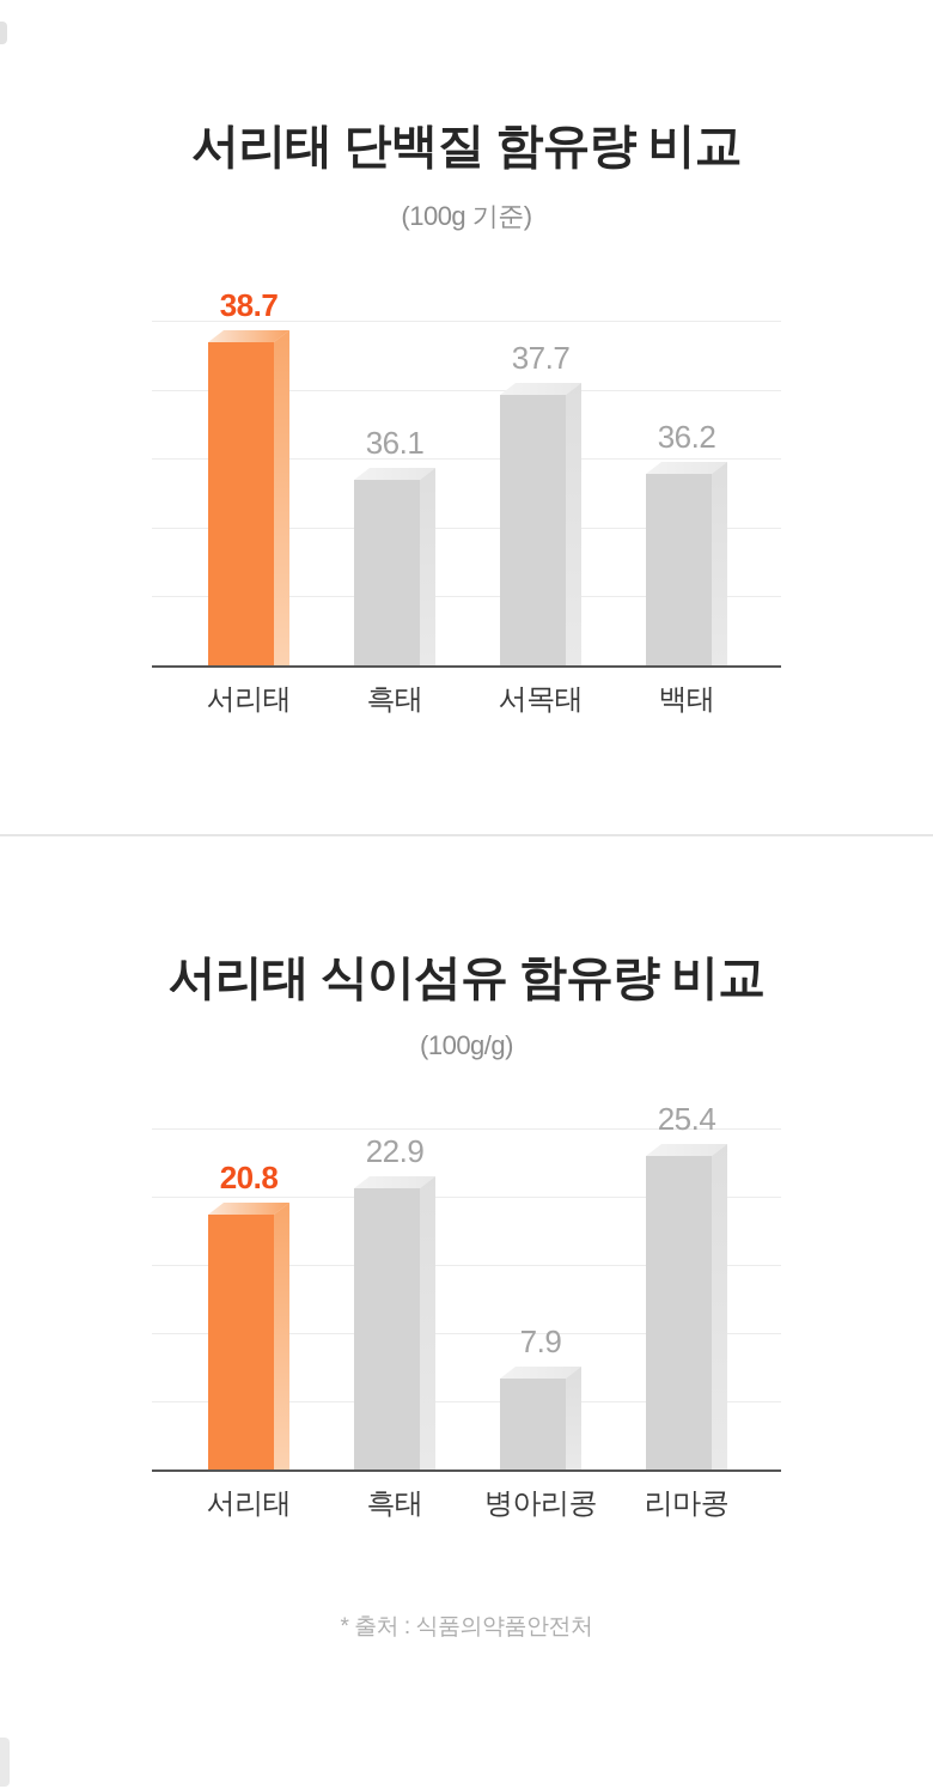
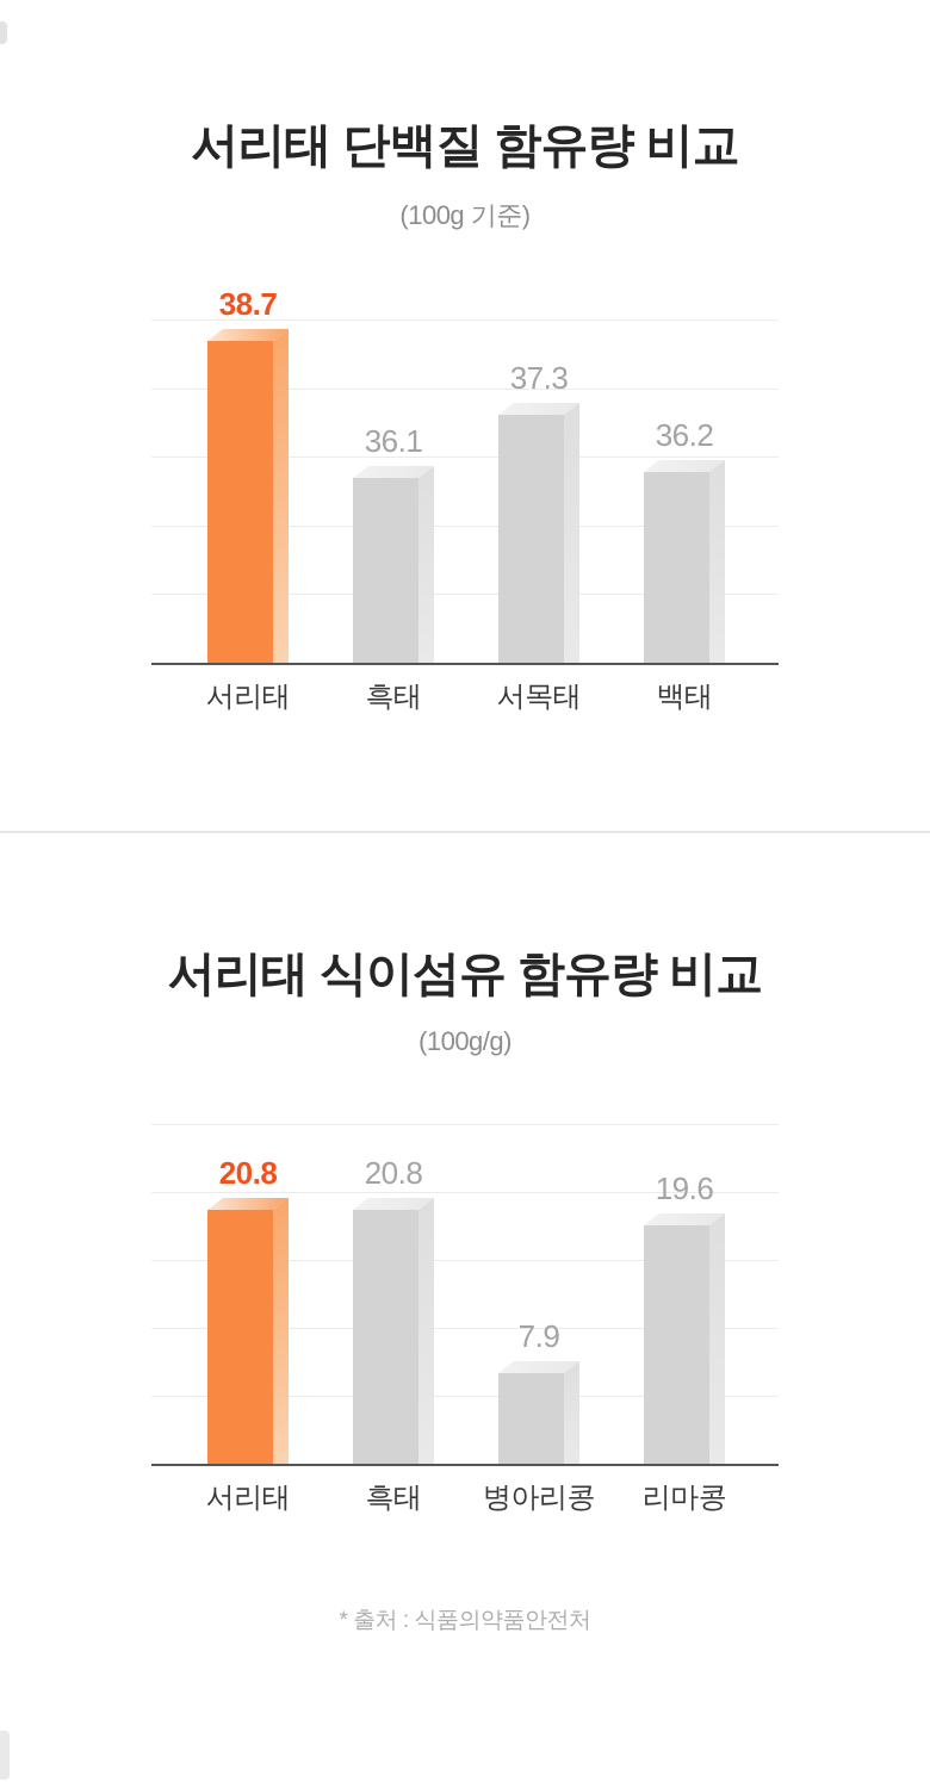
서리태 단백질 함유량 비교/서목태: 37.7 -> 37.3
서리태 식이섬유 함유량 비교/흑태: 22.9 -> 20.8
서리태 식이섬유 함유량 비교/리마콩: 25.4 -> 19.6
